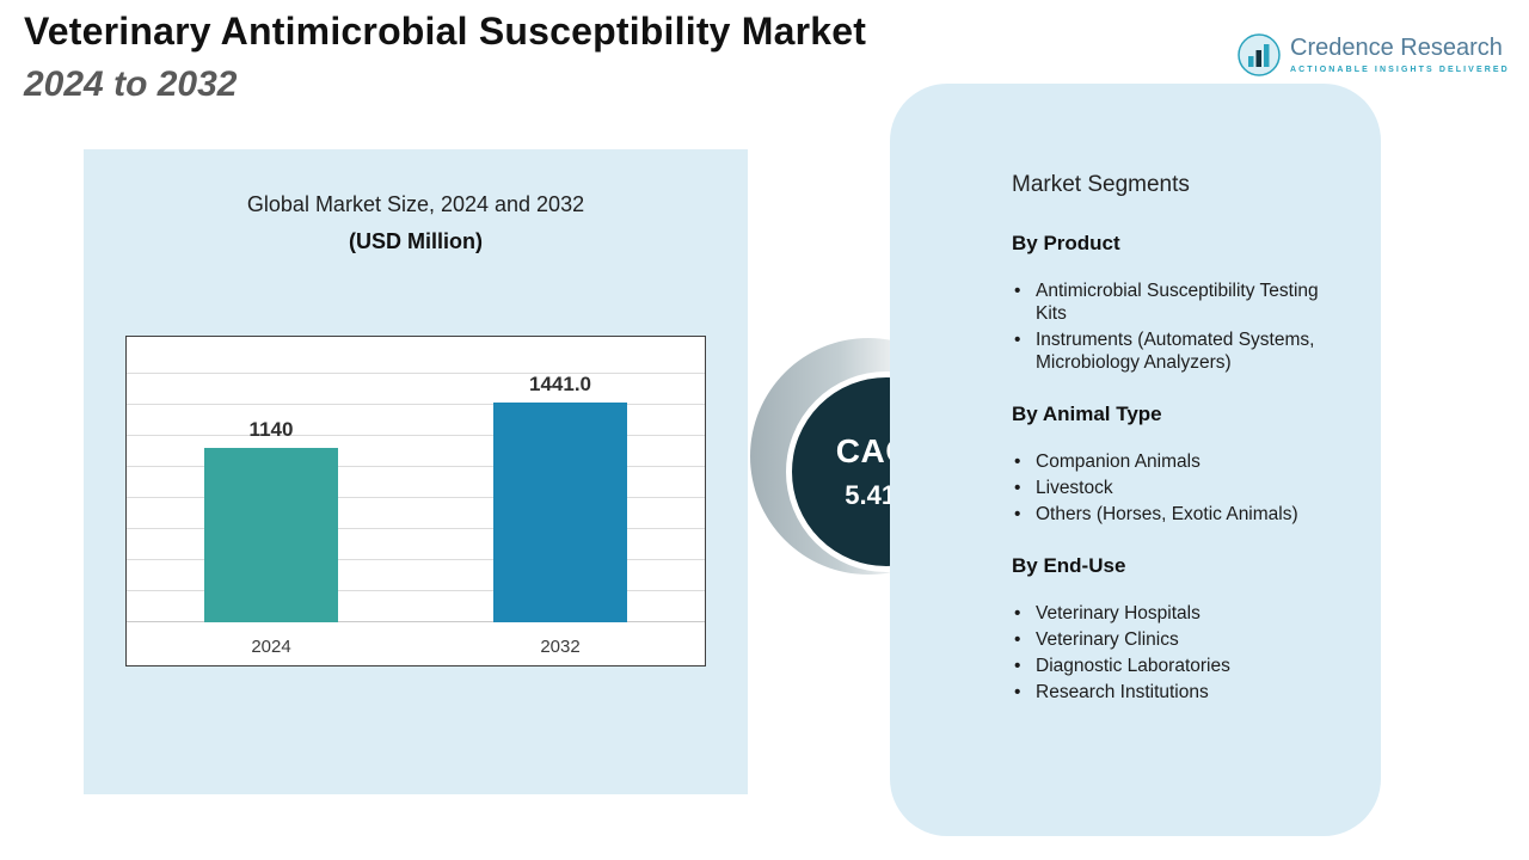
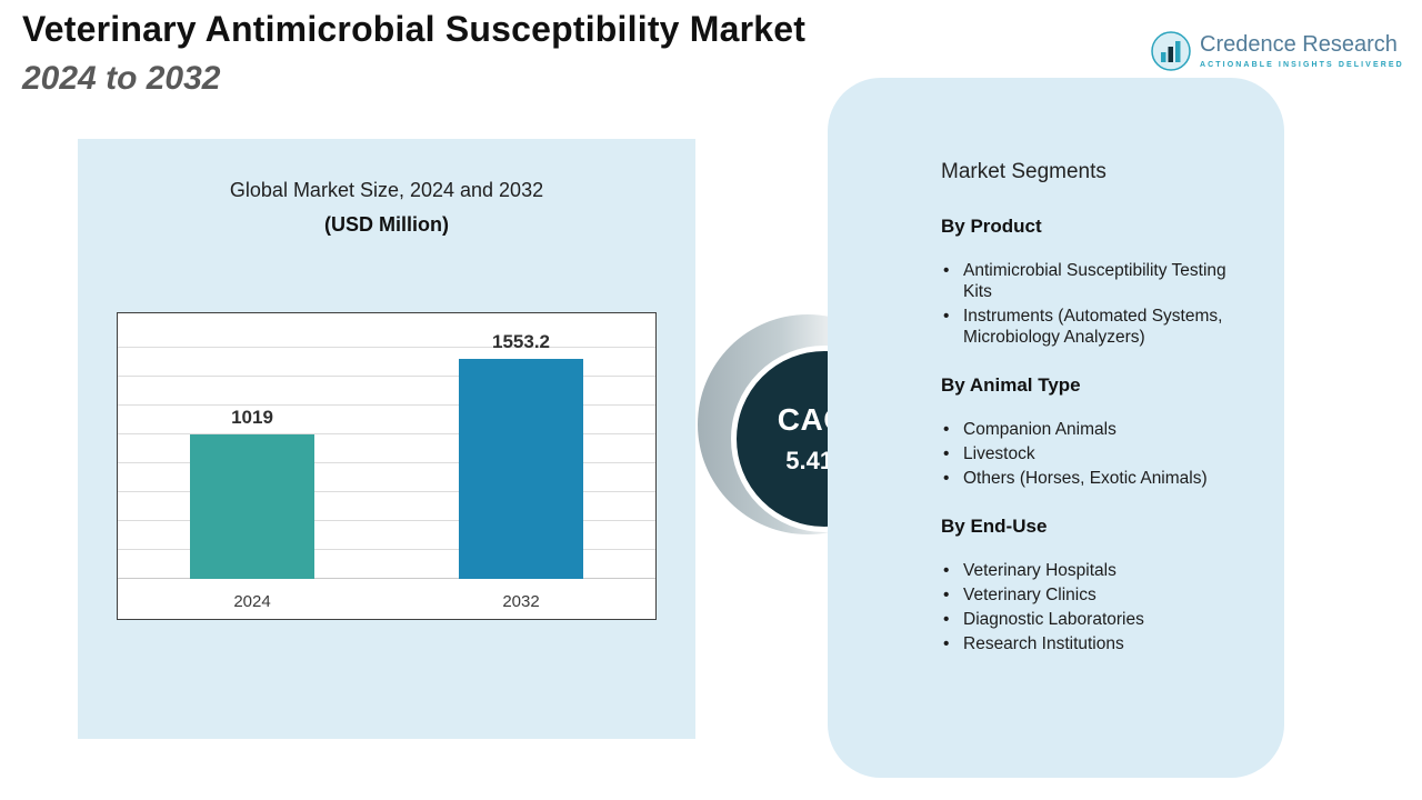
2024: 1140 -> 1019
2032: 1441.0 -> 1553.2
